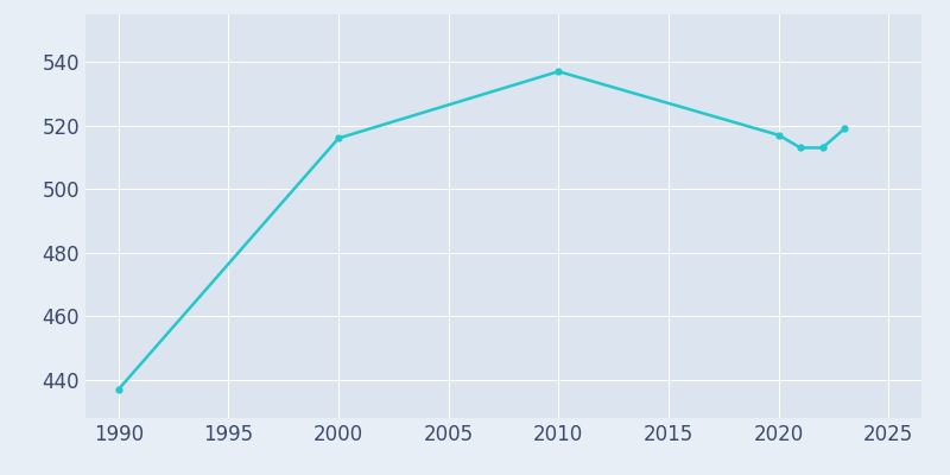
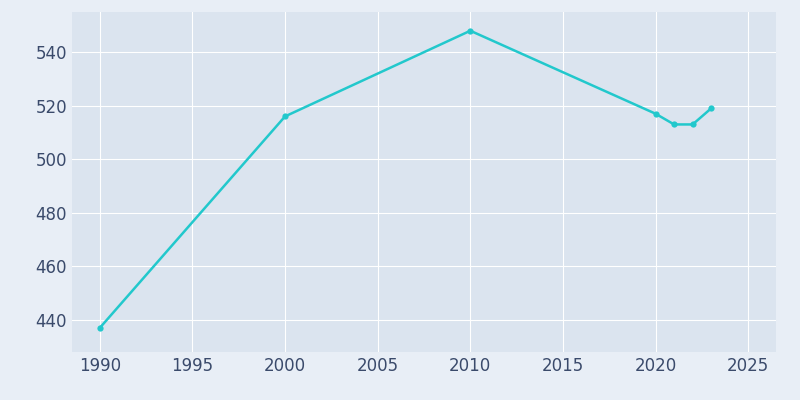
2010: 537 -> 548
